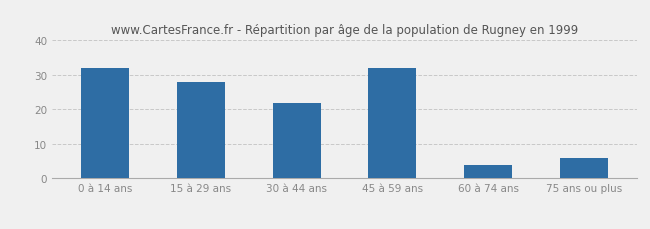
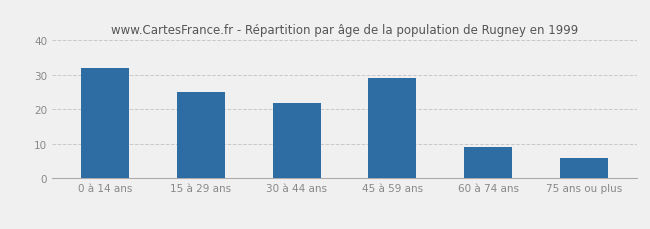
15 à 29 ans: 28 -> 25
45 à 59 ans: 32 -> 29
60 à 74 ans: 4 -> 9
